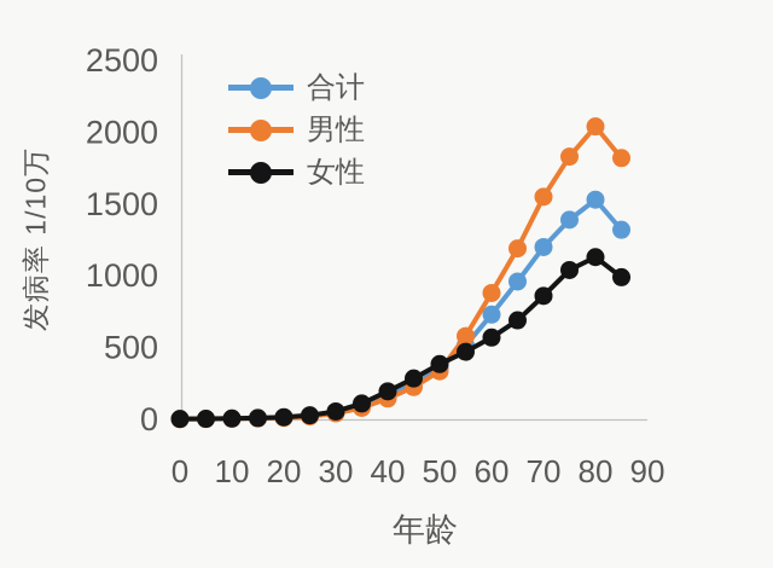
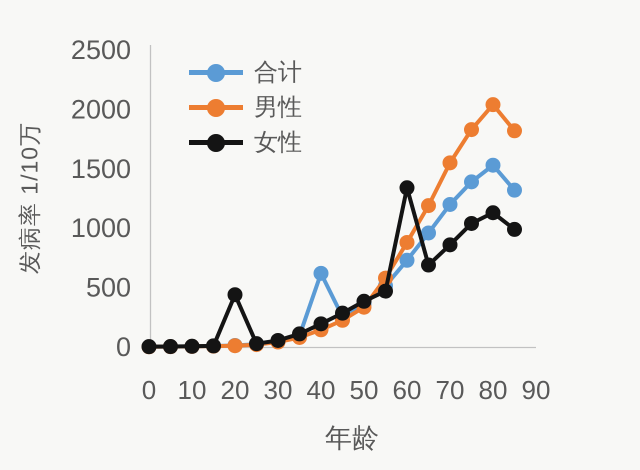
女性/20: 20 -> 440
合计/40: 170 -> 620
女性/60: 570 -> 1340
